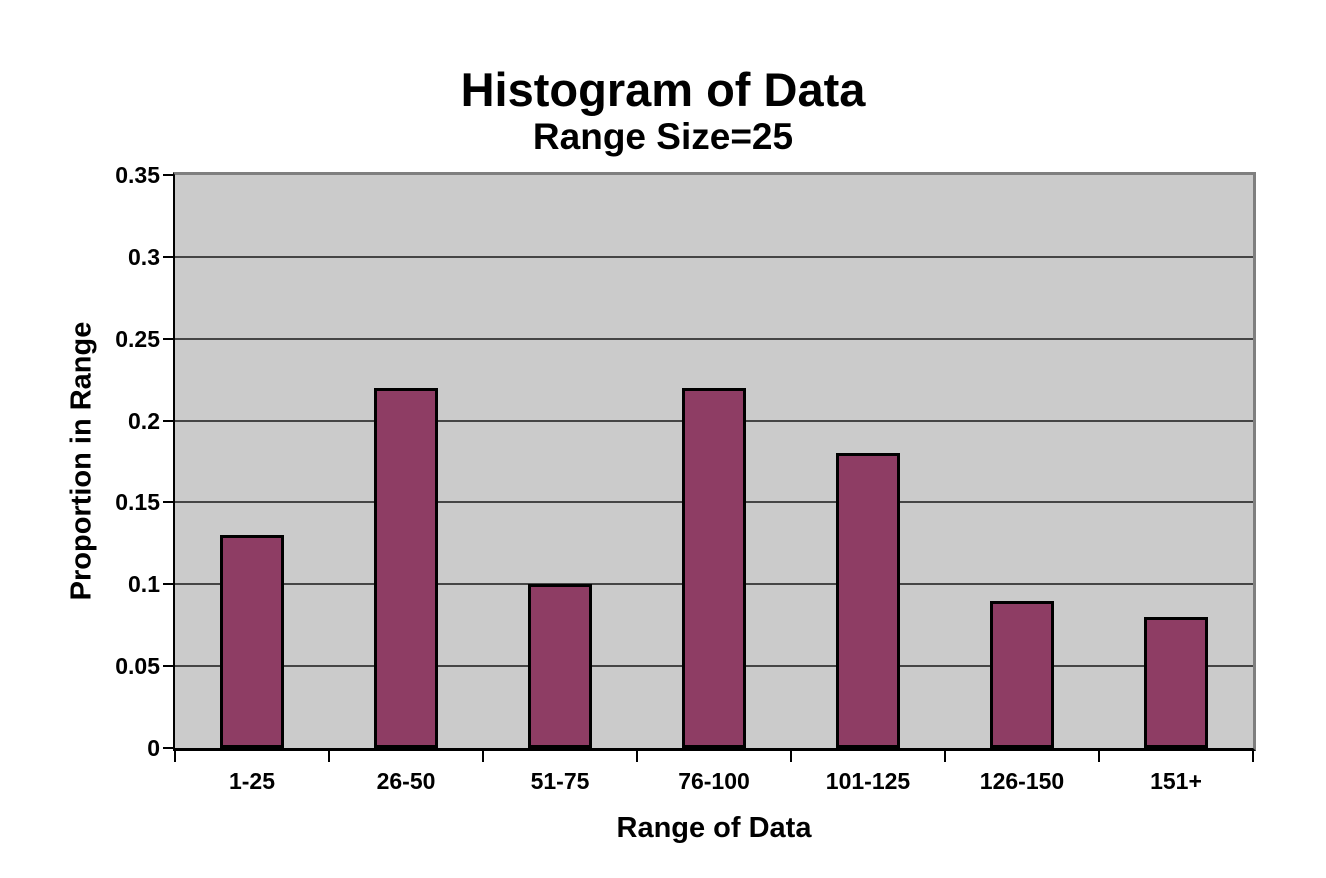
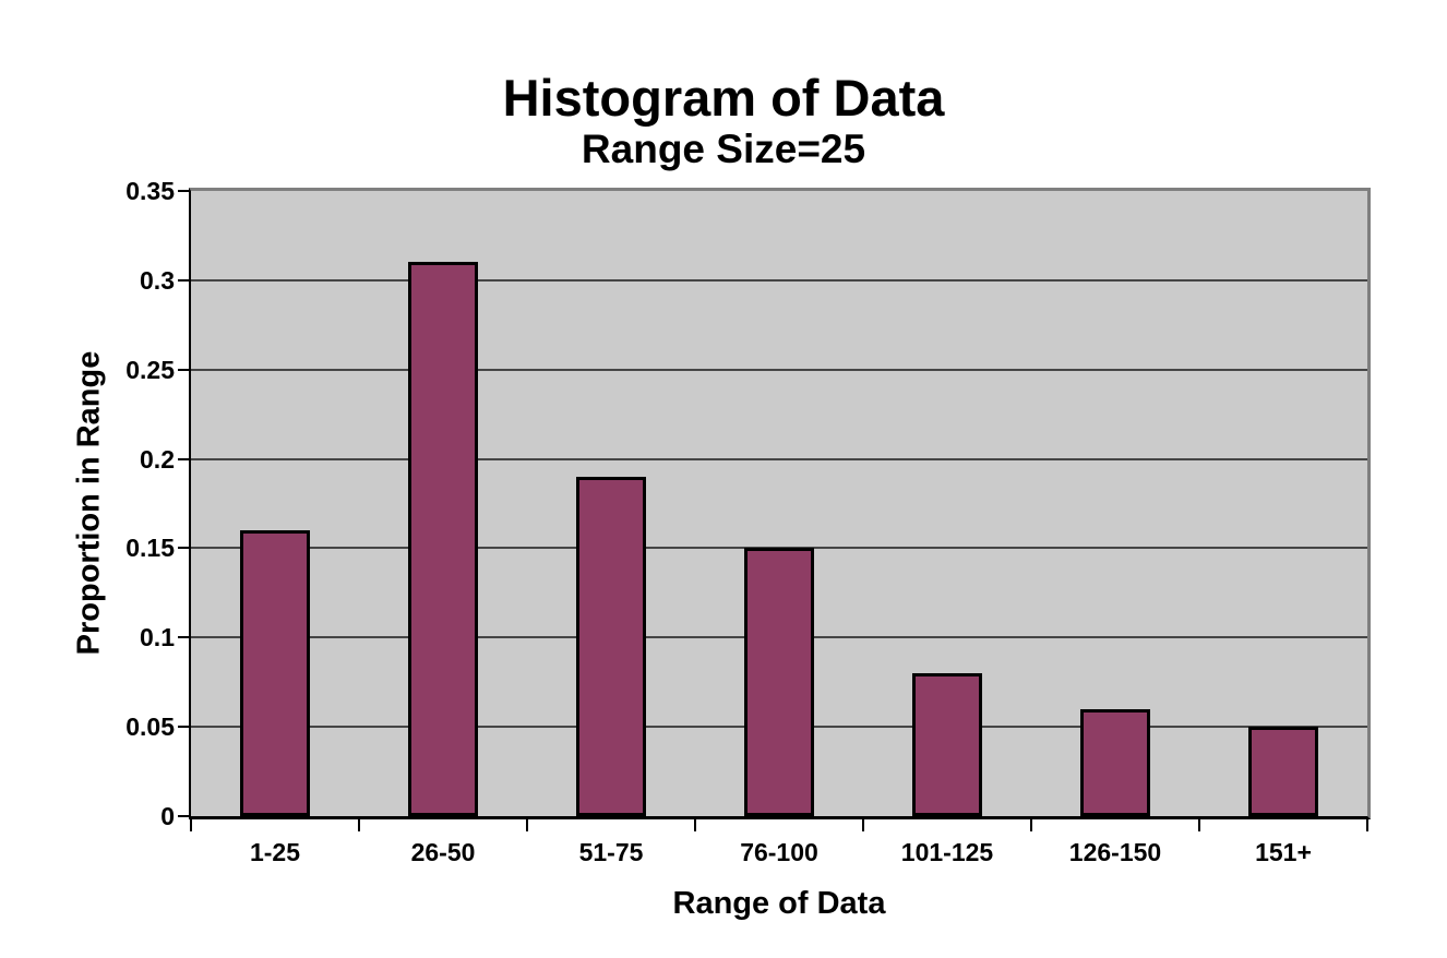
1-25: 0.13 -> 0.16
26-50: 0.22 -> 0.31
51-75: 0.10 -> 0.19
76-100: 0.22 -> 0.15
101-125: 0.18 -> 0.08
126-150: 0.09 -> 0.06
151+: 0.08 -> 0.05
